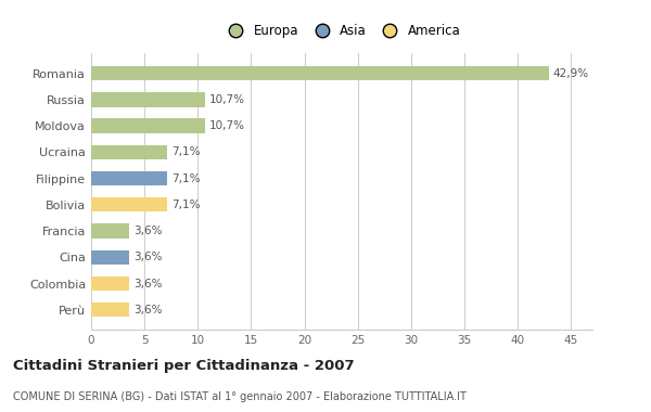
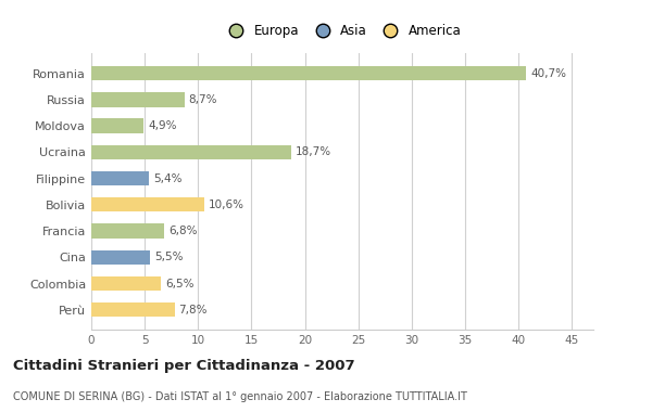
Romania: 42,9% -> 40,7%
Russia: 10,7% -> 8,7%
Moldova: 10,7% -> 4,9%
Ucraina: 7,1% -> 18,7%
Filippine: 7,1% -> 5,4%
Bolivia: 7,1% -> 10,6%
Francia: 3,6% -> 6,8%
Cina: 3,6% -> 5,5%
Colombia: 3,6% -> 6,5%
Perù: 3,6% -> 7,8%
